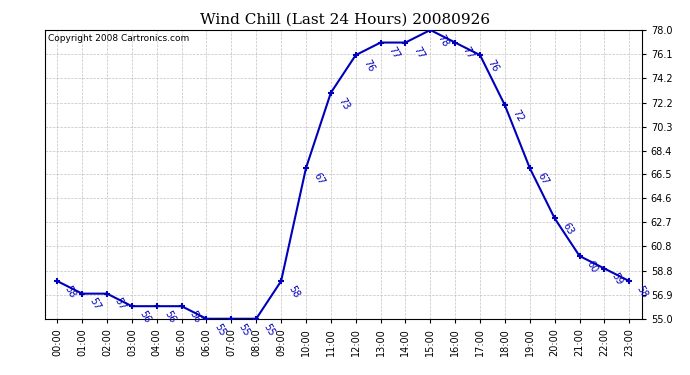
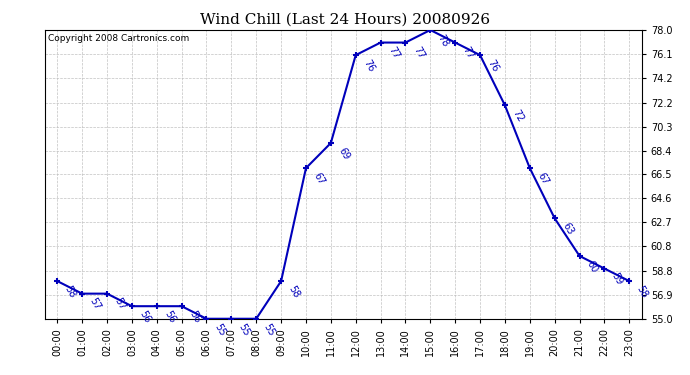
11:00: 73 -> 69
